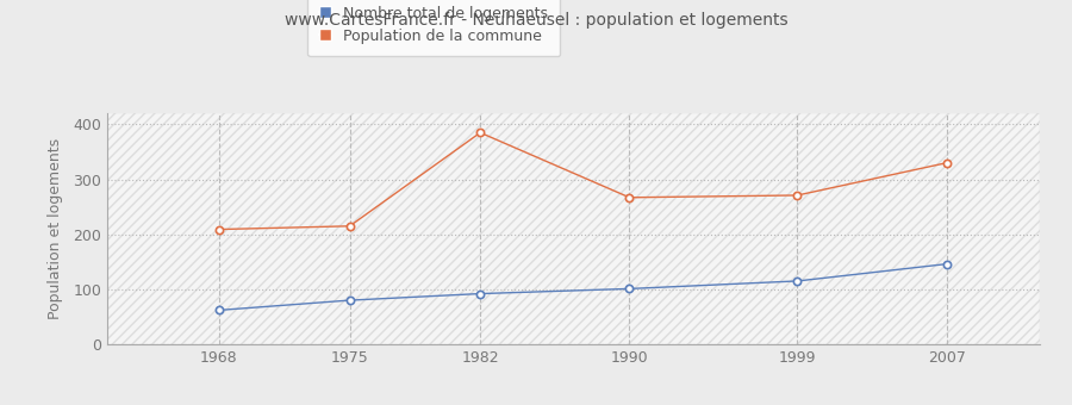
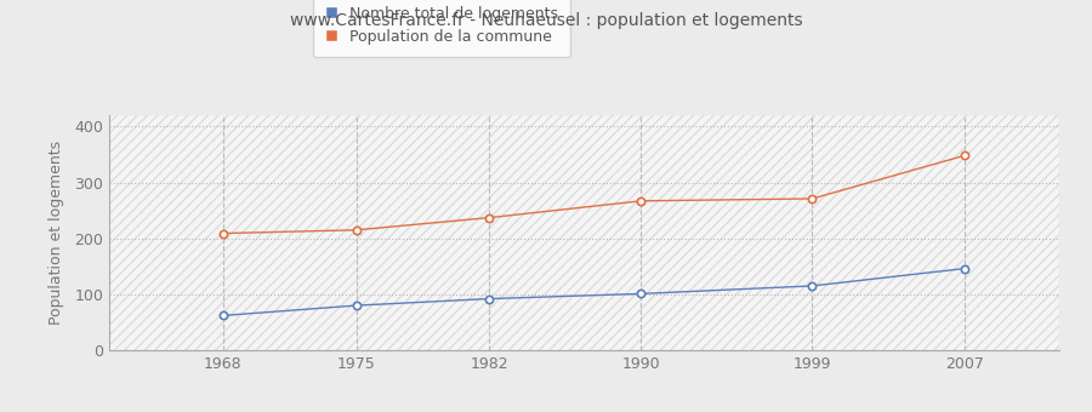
Population de la commune/1982: 385 -> 237
Population de la commune/2007: 330 -> 348
